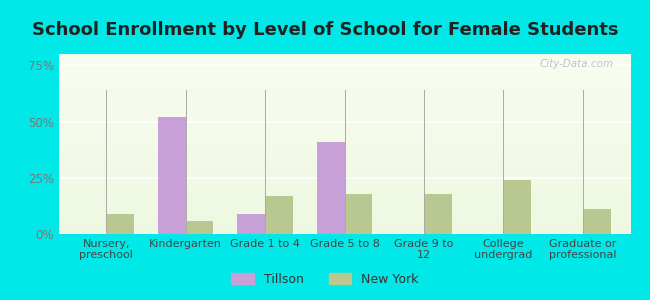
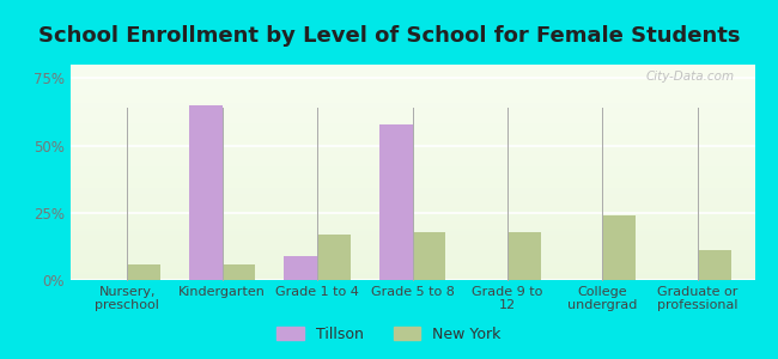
New York/Nursery, preschool: 9% -> 6%
Tillson/Kindergarten: 52% -> 65%
Tillson/Grade 5 to 8: 41% -> 58%
